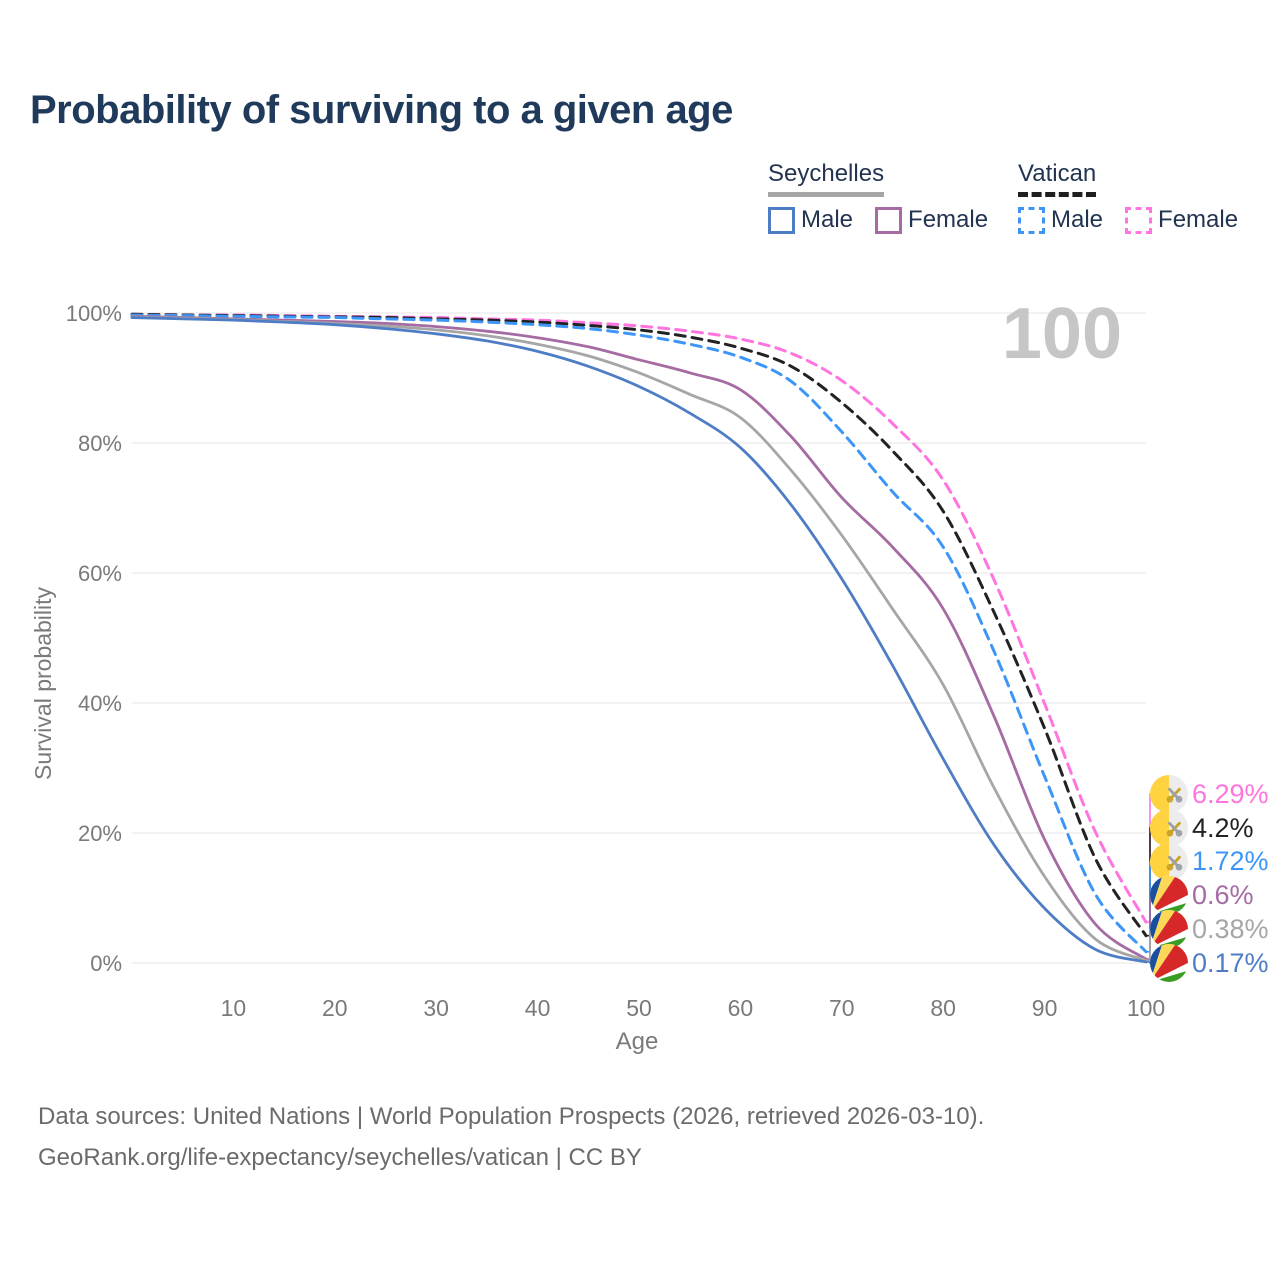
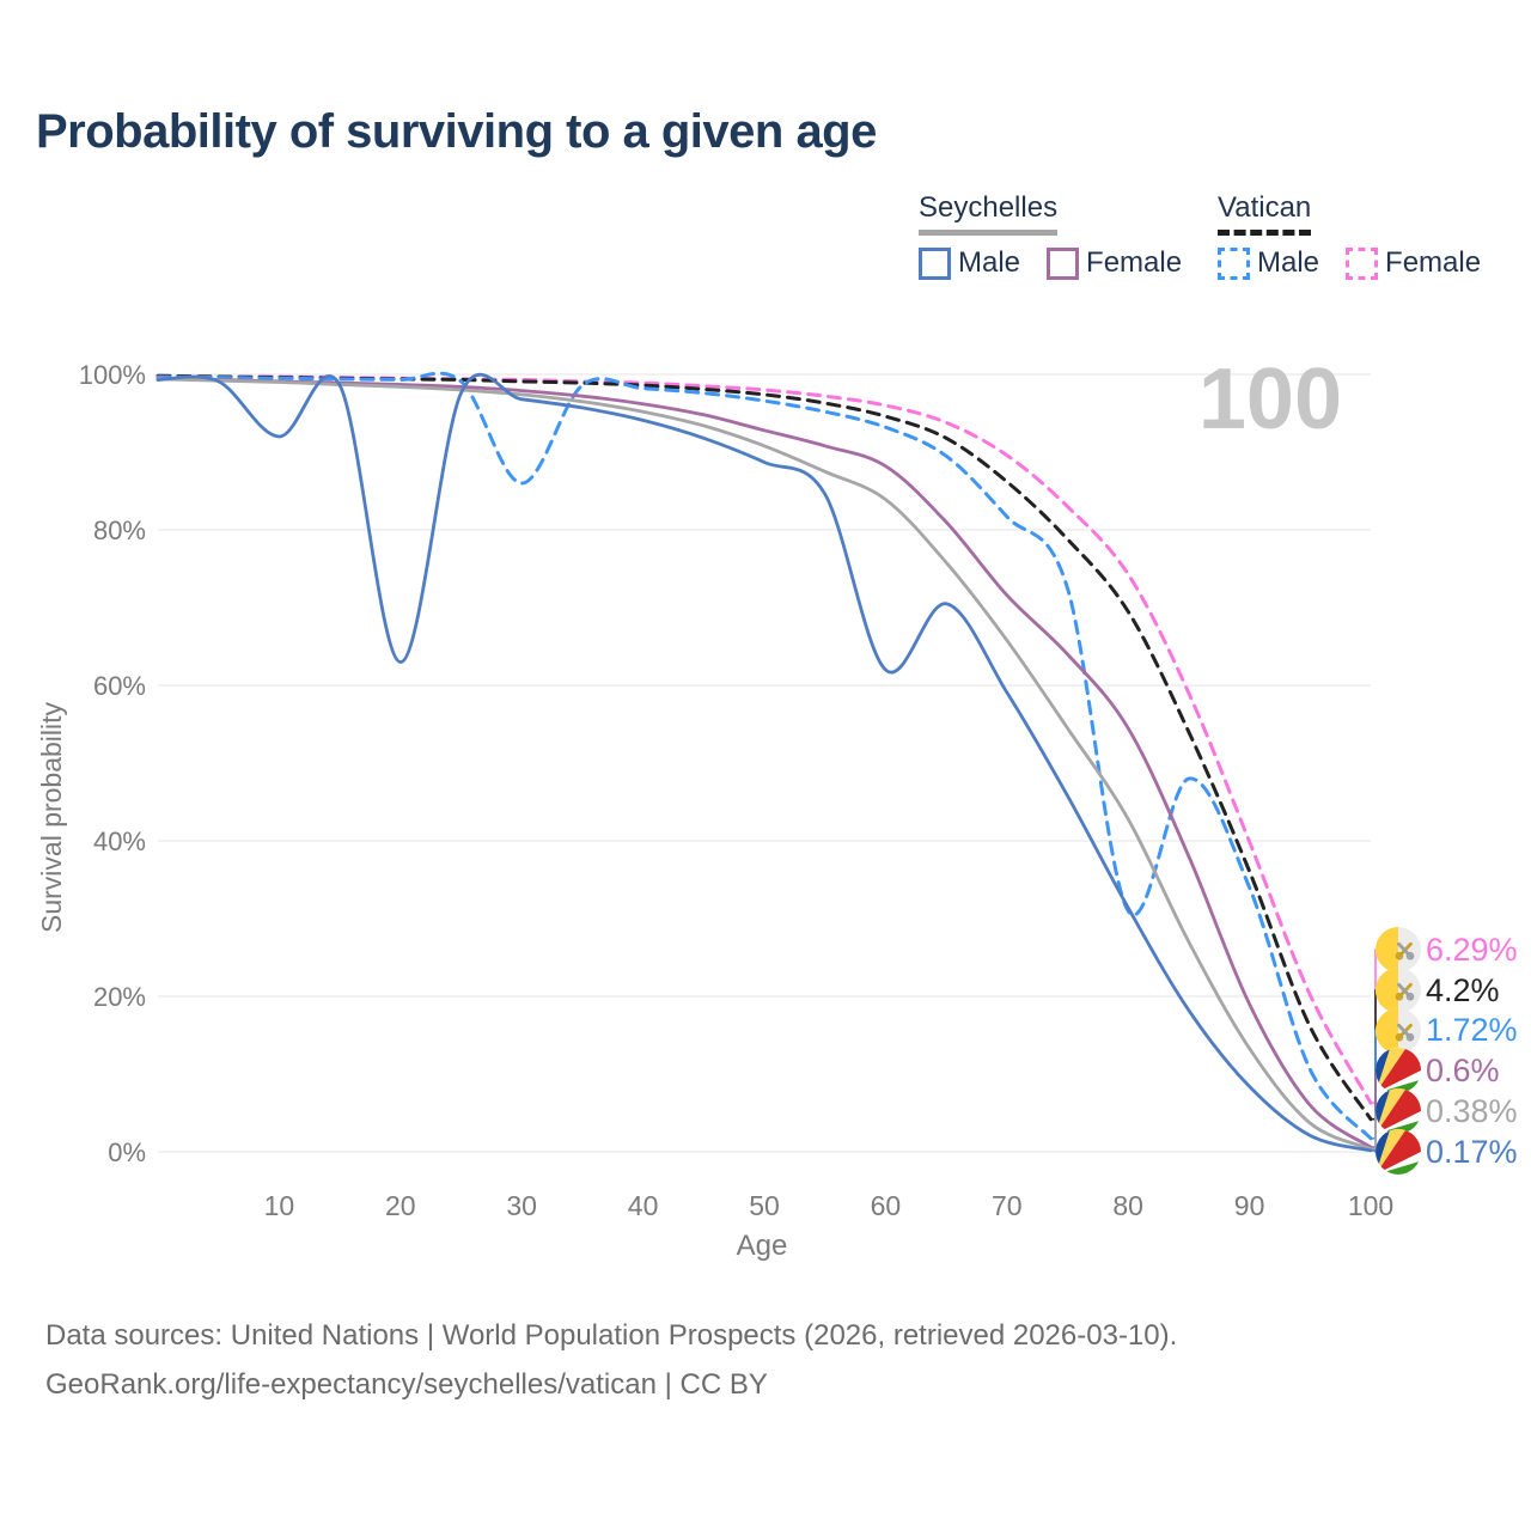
Seychelles Male/10: 99% -> 92%
Seychelles Male/20: 98% -> 63%
Vatican Male/30: 99% -> 86%
Seychelles Male/60: 79% -> 62%
Vatican Male/80: 64% -> 31%
Vatican Male/90: 29% -> 34%
